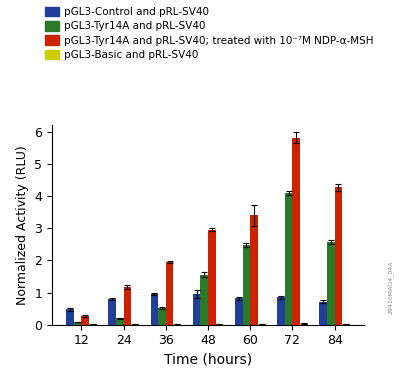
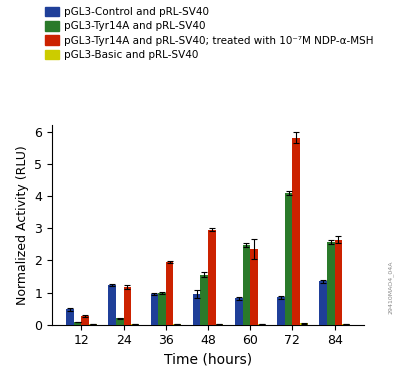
pGL3-Control and pRL-SV40/24: 0.80 -> 1.25
pGL3-Tyr14A and pRL-SV40/36: 0.52 -> 1.00
pGL3-Tyr14A and pRL-SV40; treated with 10⁻⁷M NDP-α-MSH/60: 3.40 -> 2.35
pGL3-Control and pRL-SV40/84: 0.72 -> 1.35
pGL3-Tyr14A and pRL-SV40; treated with 10⁻⁷M NDP-α-MSH/84: 4.27 -> 2.65
